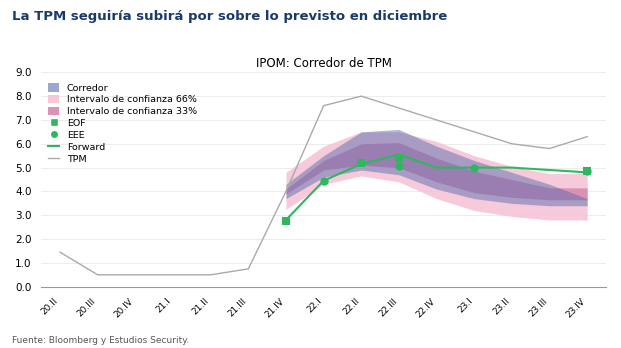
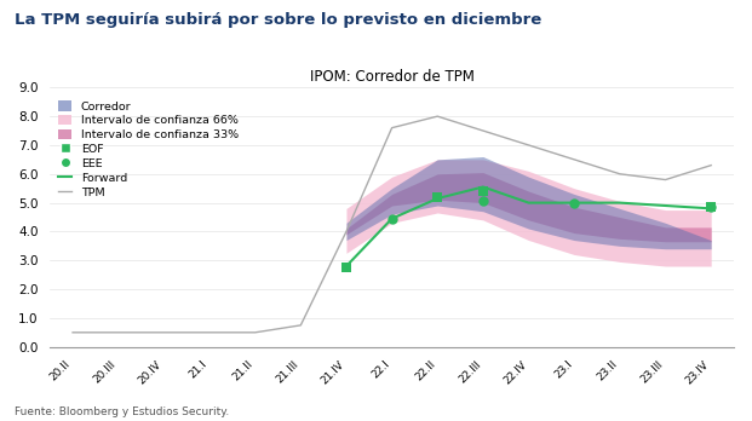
TPM/20.II: 1.45 -> 0.50
